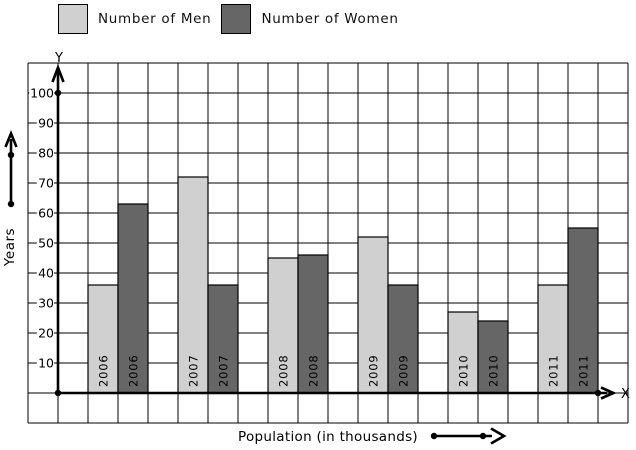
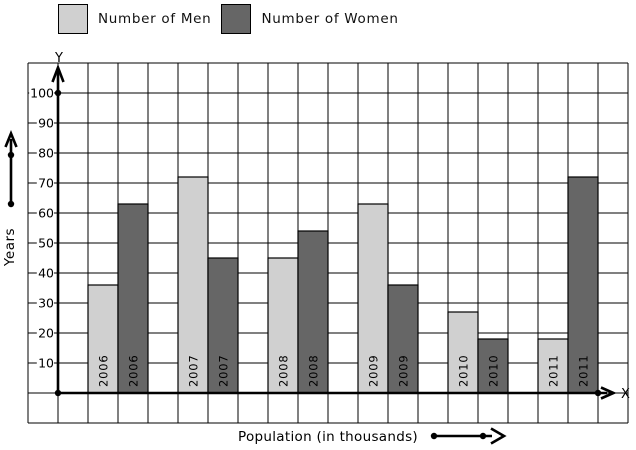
Number of Women/2007: 36 -> 45
Number of Women/2008: 46 -> 54
Number of Men/2009: 52 -> 63
Number of Women/2010: 24 -> 18
Number of Men/2011: 36 -> 18
Number of Women/2011: 55 -> 72
